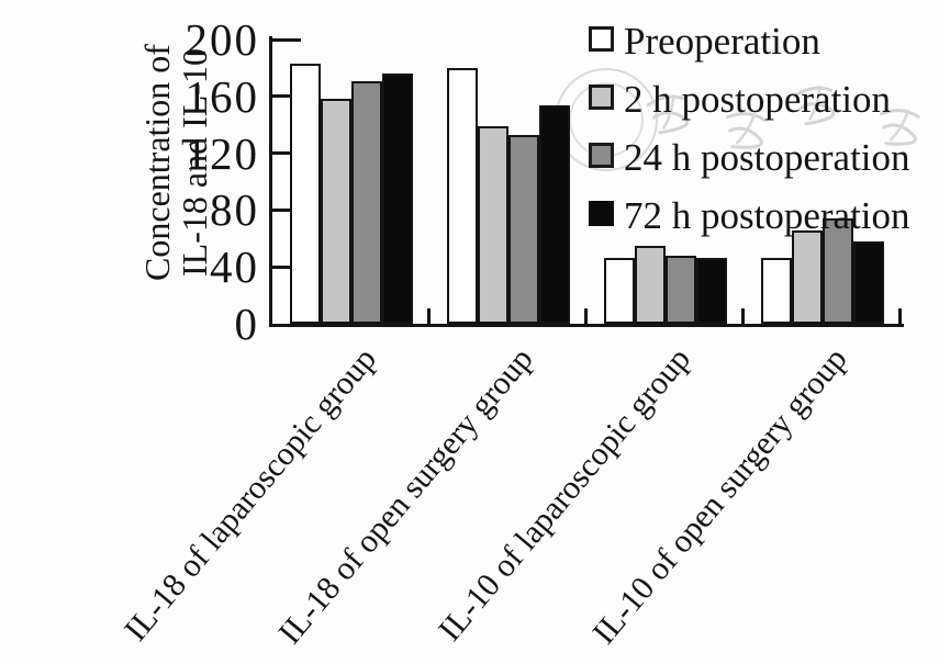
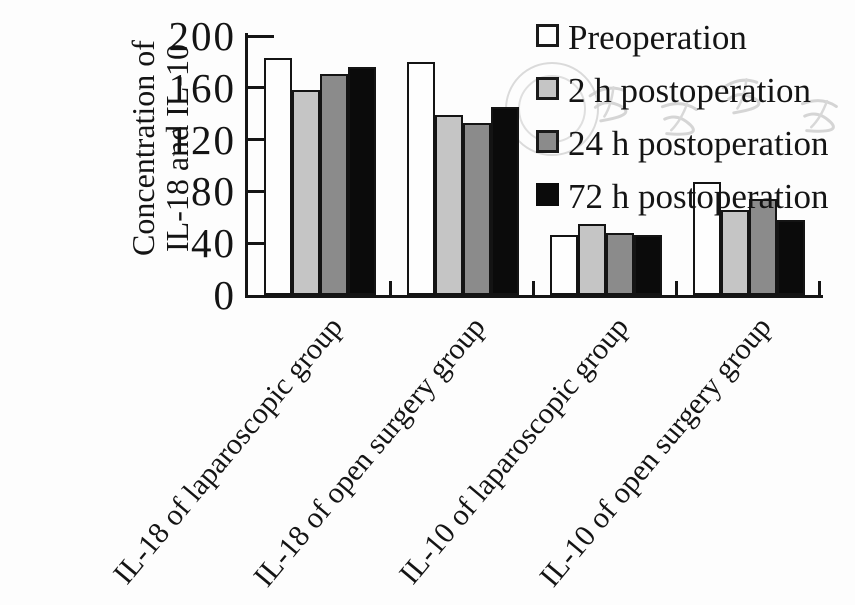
72 h postoperation/IL-18 of open surgery group: 154 -> 145
Preoperation/IL-10 of open surgery group: 46 -> 87
